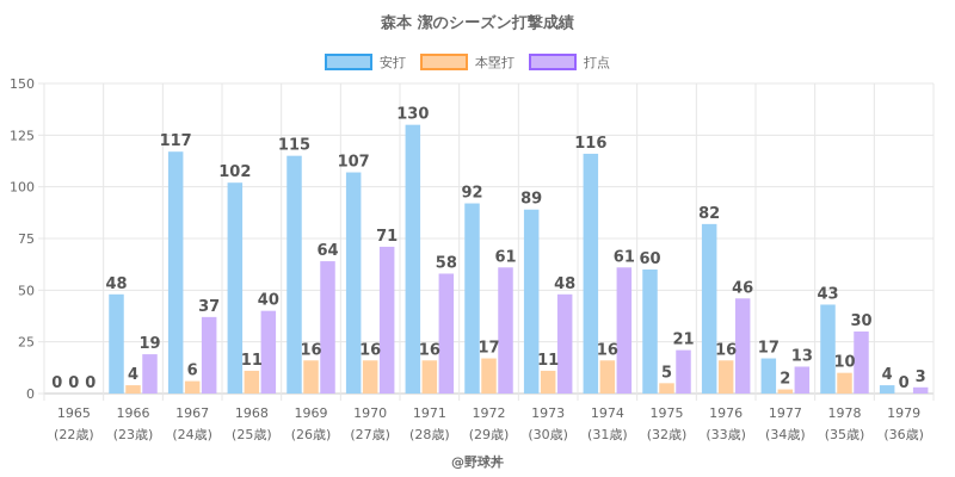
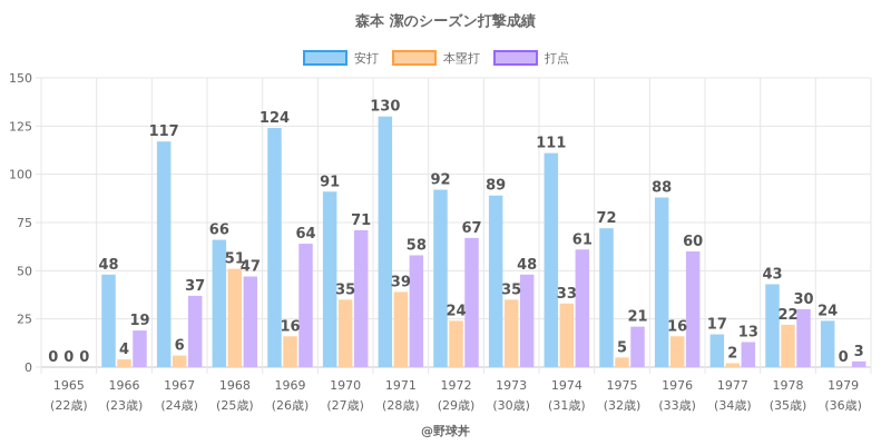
安打/1968: 102 -> 66
本塁打/1968: 11 -> 51
打点/1968: 40 -> 47
安打/1969: 115 -> 124
安打/1970: 107 -> 91
本塁打/1970: 16 -> 35
本塁打/1971: 16 -> 39
本塁打/1972: 17 -> 24
打点/1972: 61 -> 67
本塁打/1973: 11 -> 35
安打/1974: 116 -> 111
本塁打/1974: 16 -> 33
安打/1975: 60 -> 72
安打/1976: 82 -> 88
打点/1976: 46 -> 60
本塁打/1978: 10 -> 22
安打/1979: 4 -> 24
